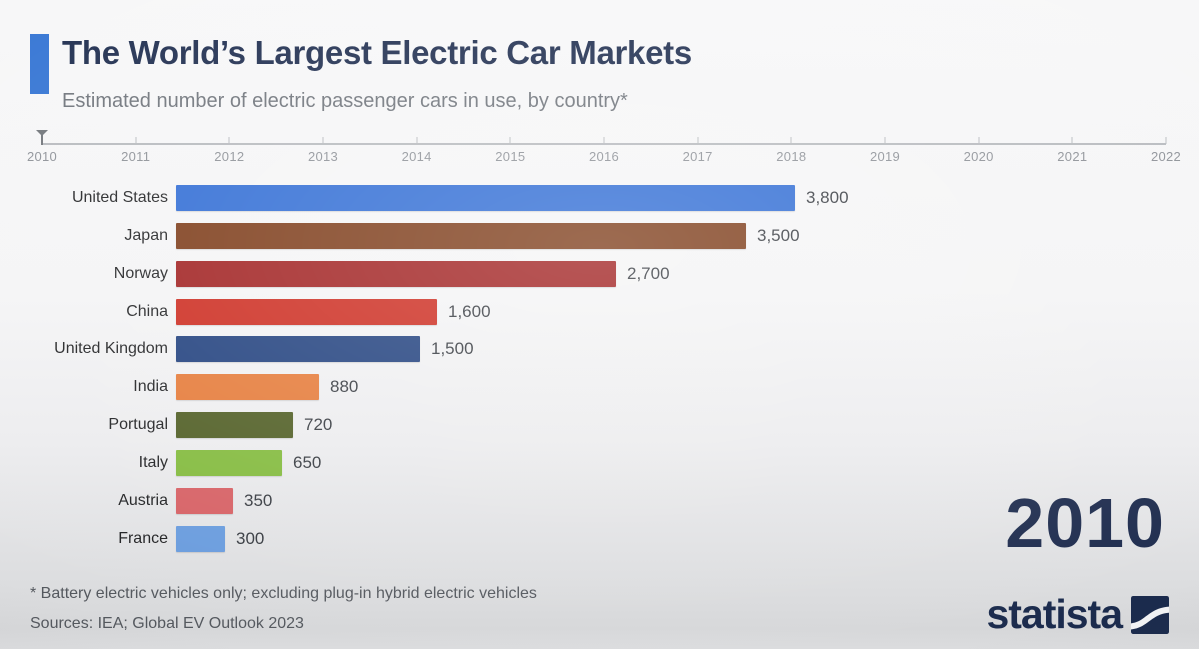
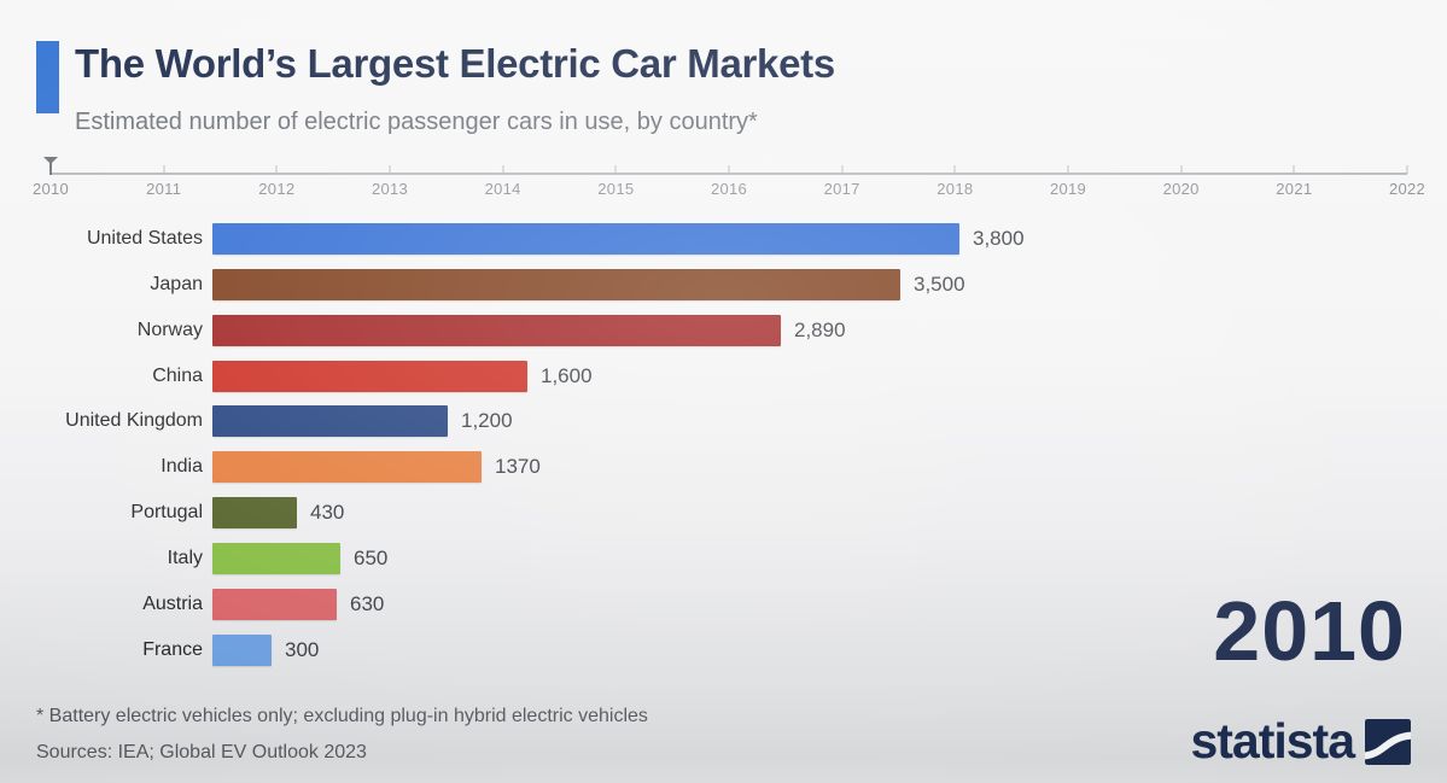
Norway: 2,700 -> 2,890
United Kingdom: 1,500 -> 1,200
India: 880 -> 1370
Portugal: 720 -> 430
Austria: 350 -> 630
